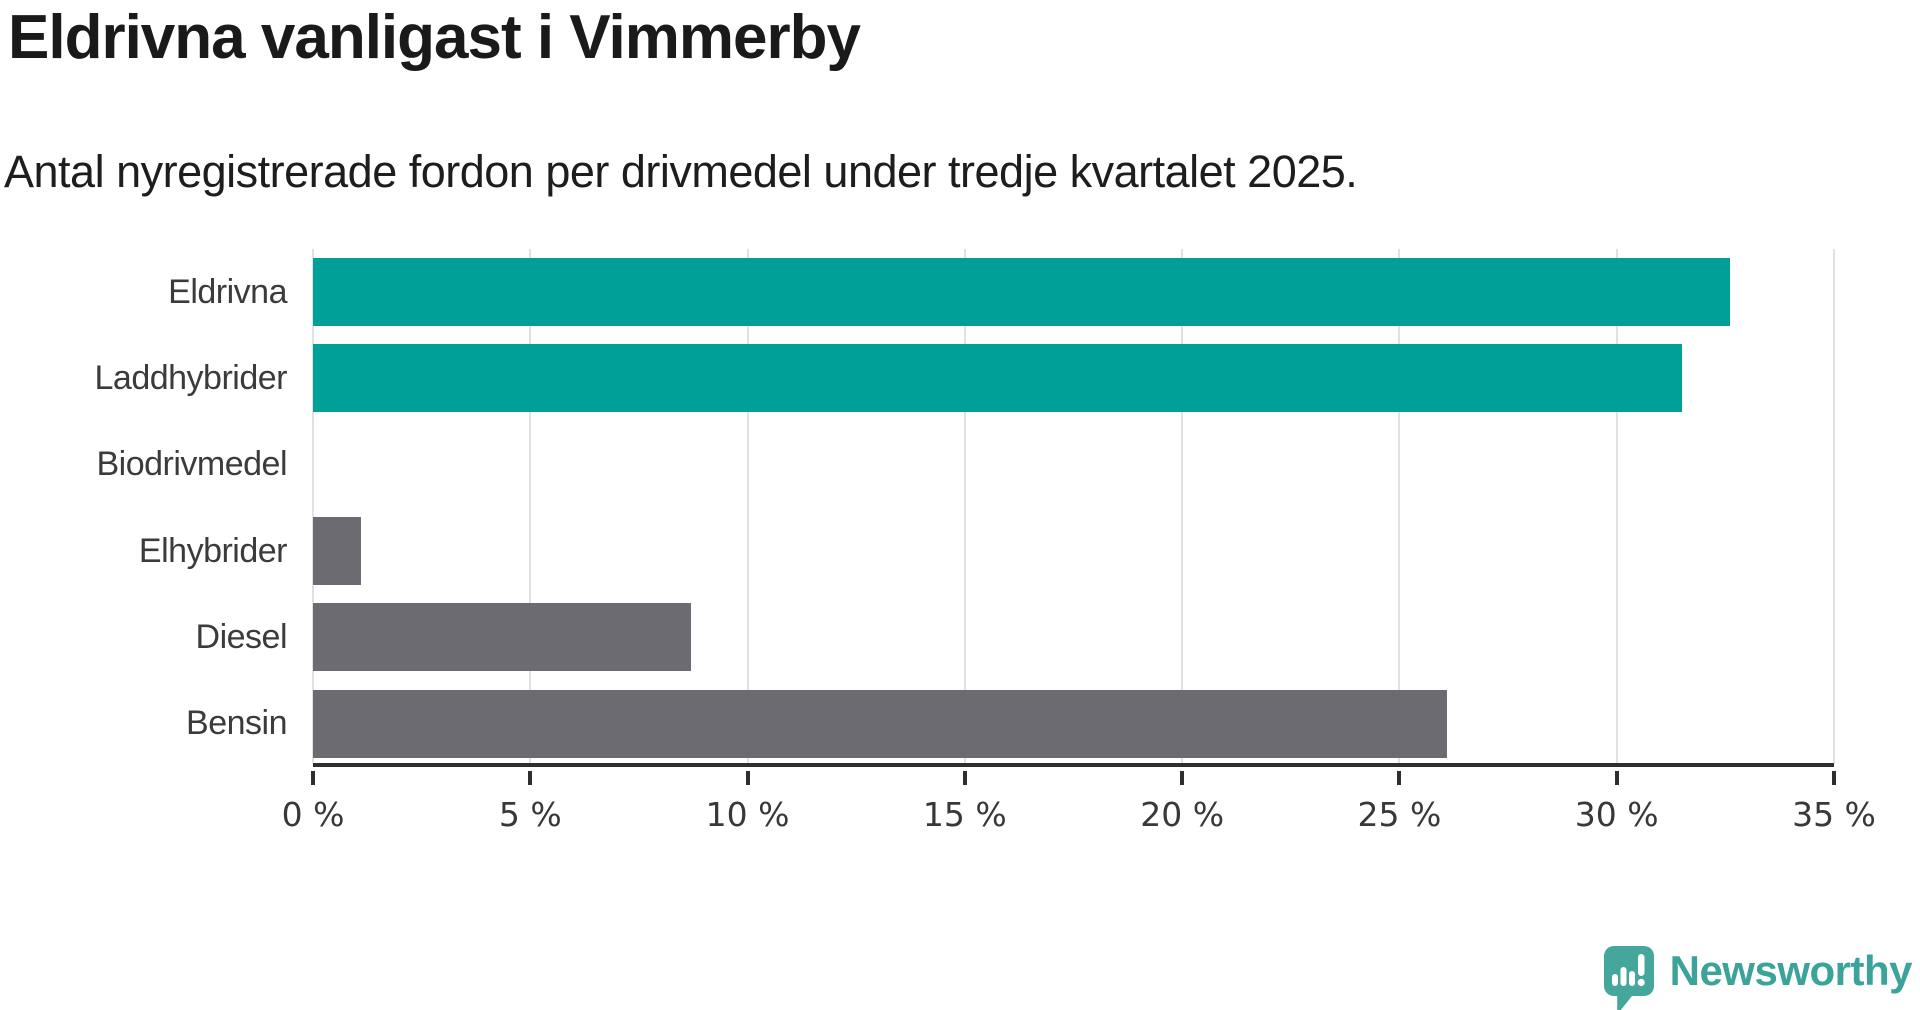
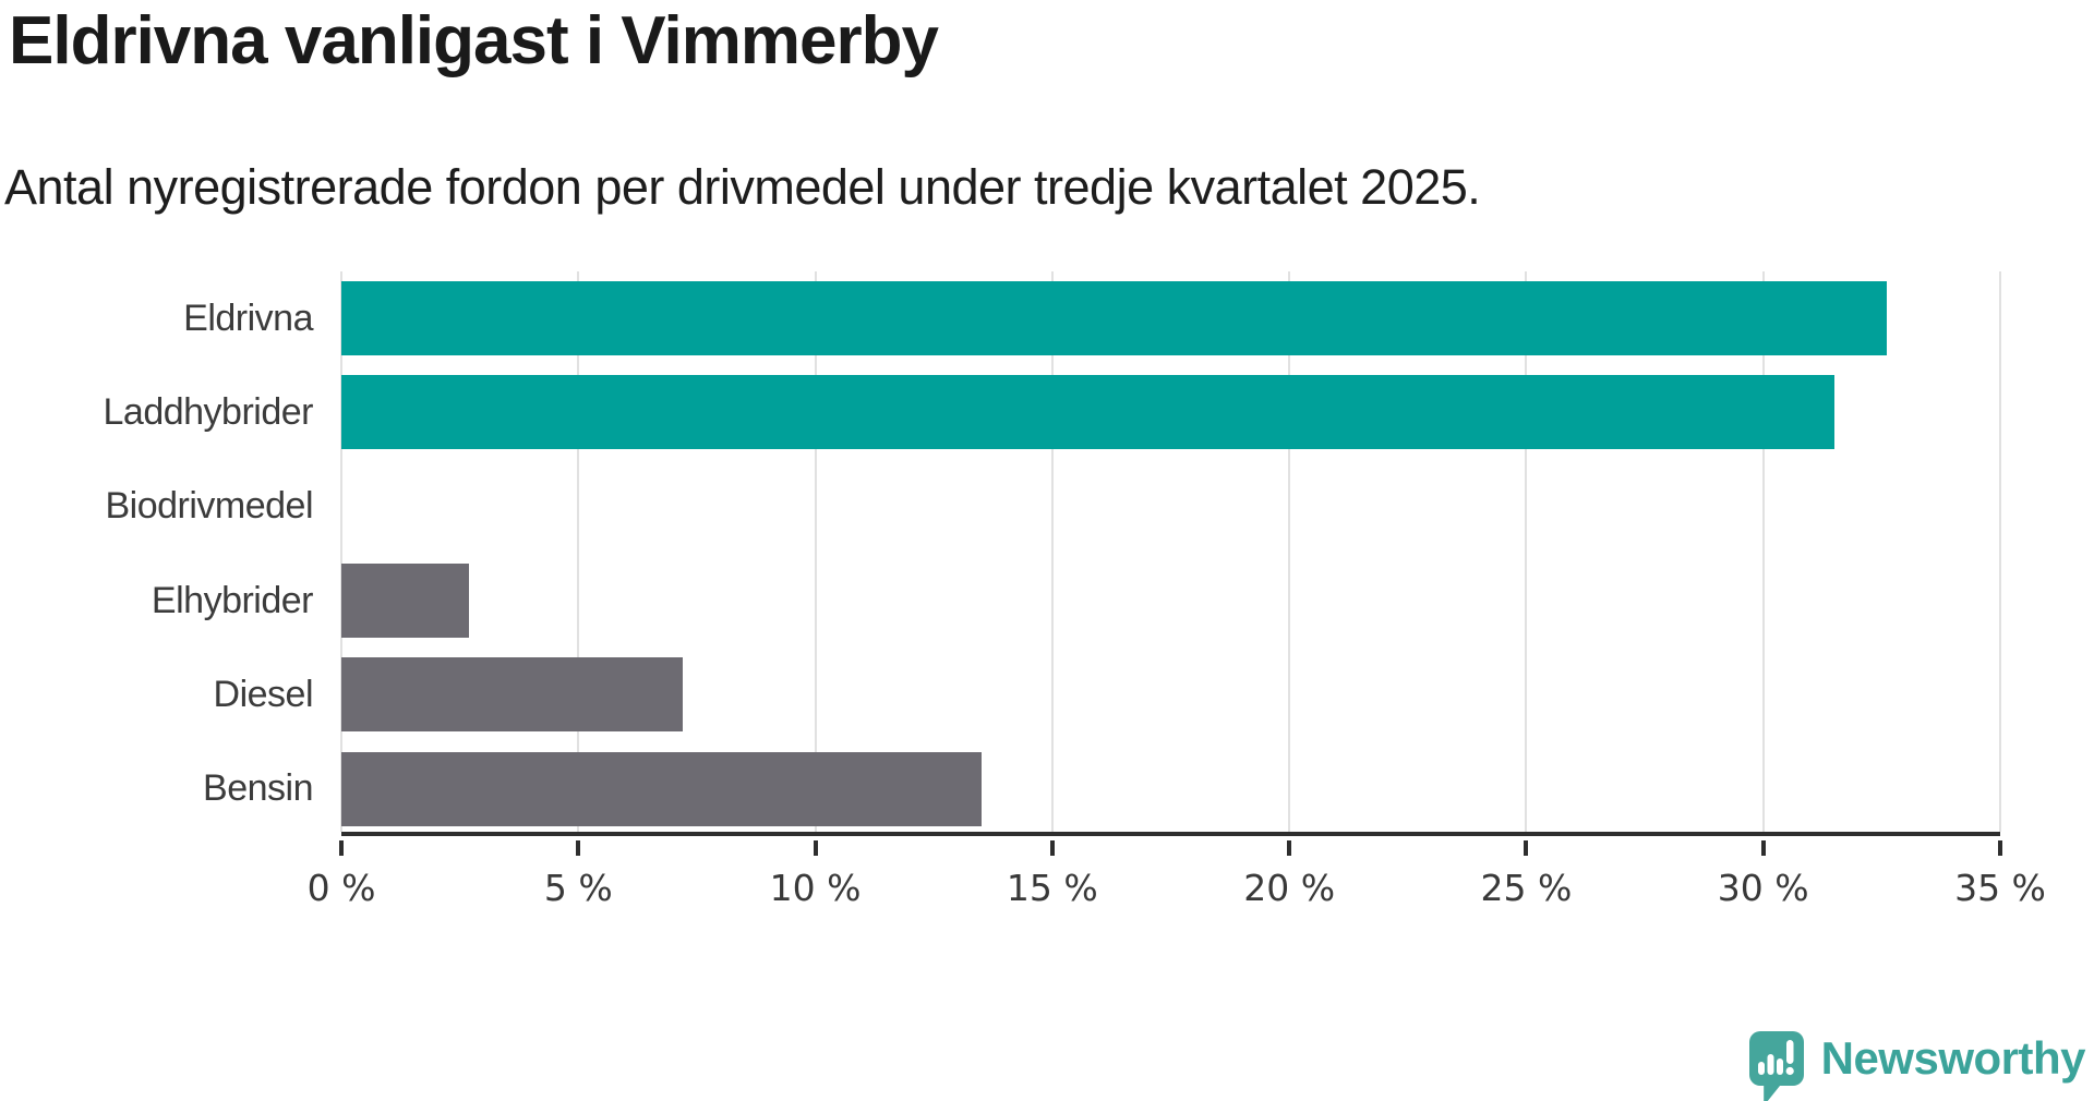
Elhybrider: 1.1% -> 2.7%
Diesel: 8.7% -> 7.2%
Bensin: 26.1% -> 13.5%
